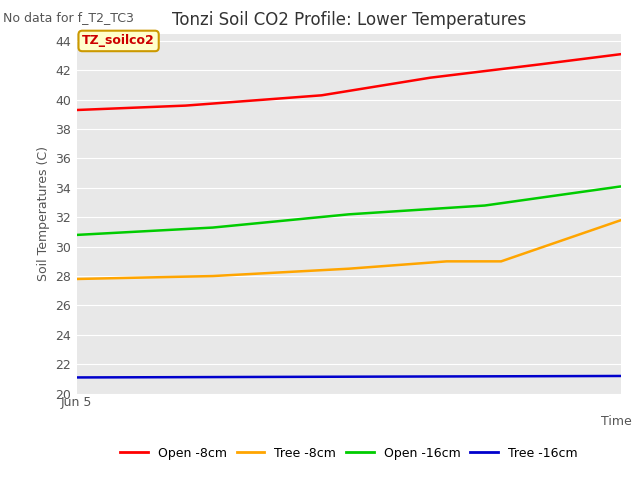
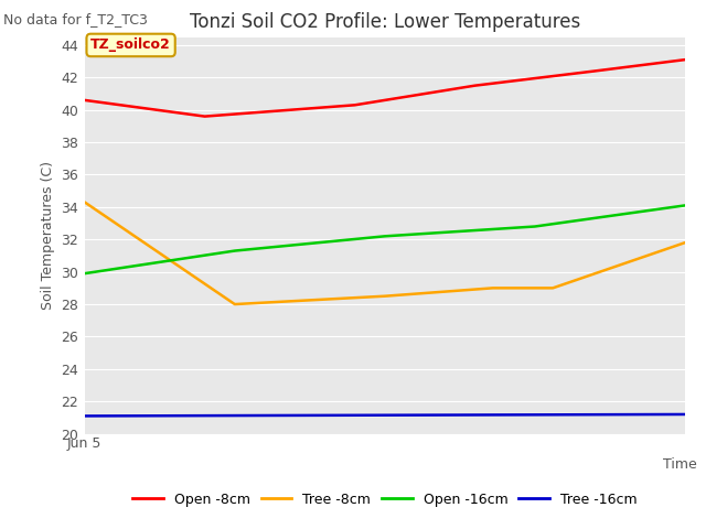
Open -8cm/Jun 5: 39.3 -> 40.6
Tree -8cm/Jun 5: 27.8 -> 34.3
Open -16cm/Jun 5: 30.8 -> 29.9
